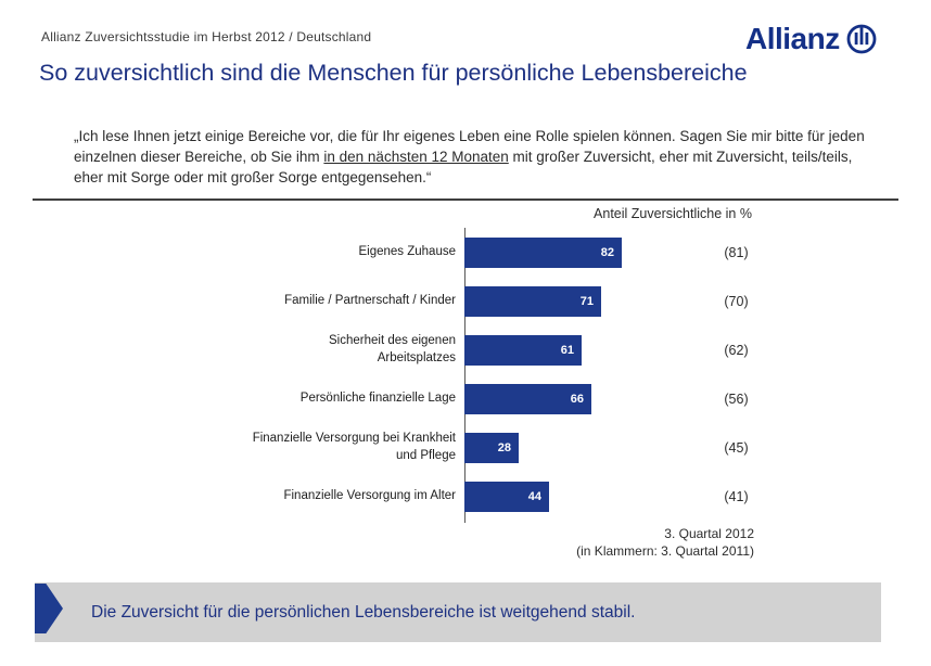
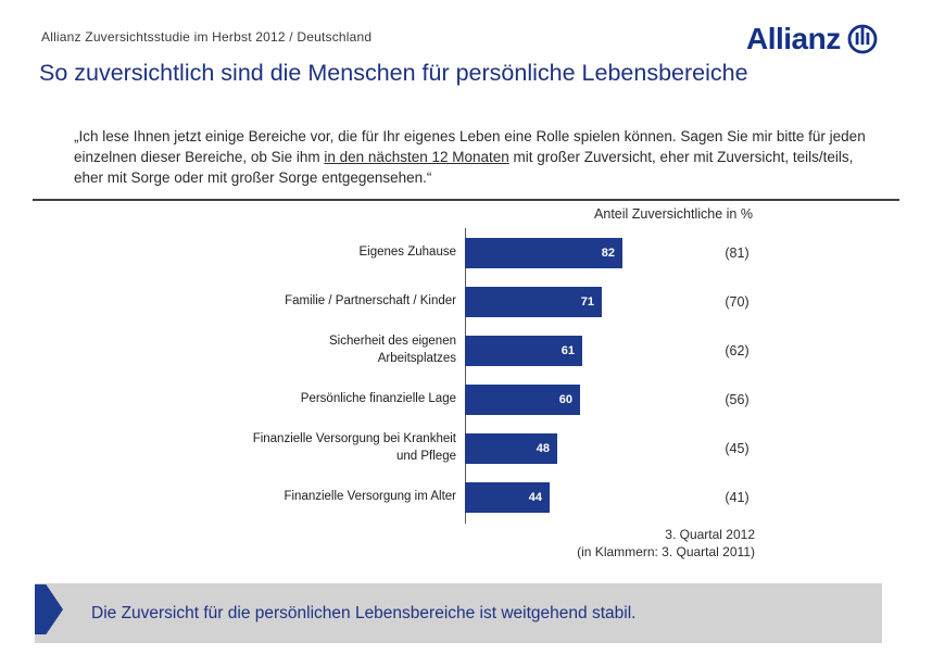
3. Quartal 2012/Persönliche finanzielle Lage: 66 -> 60
3. Quartal 2012/Finanzielle Versorgung bei Krankheit und Pflege: 28 -> 48
